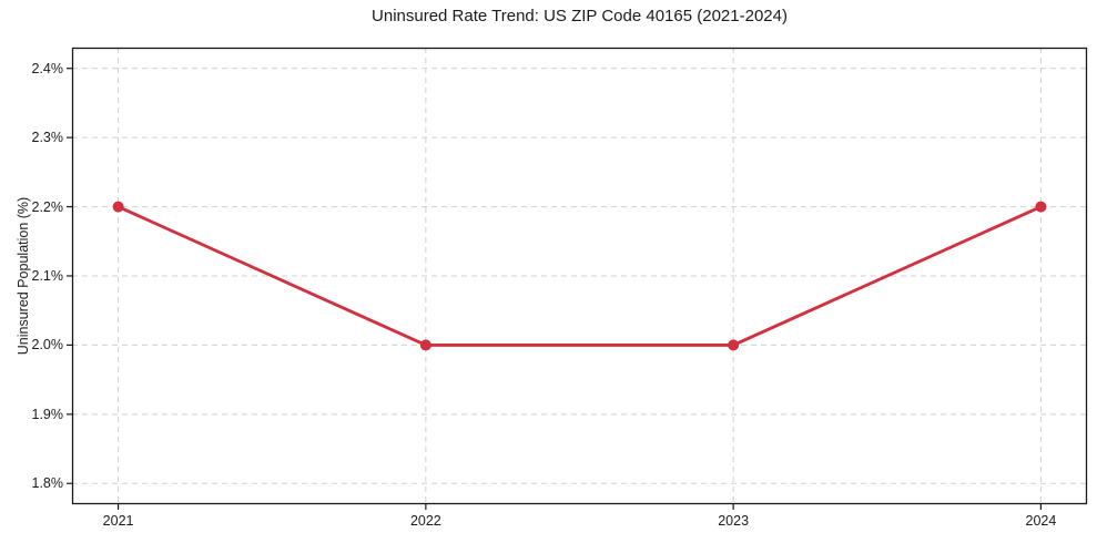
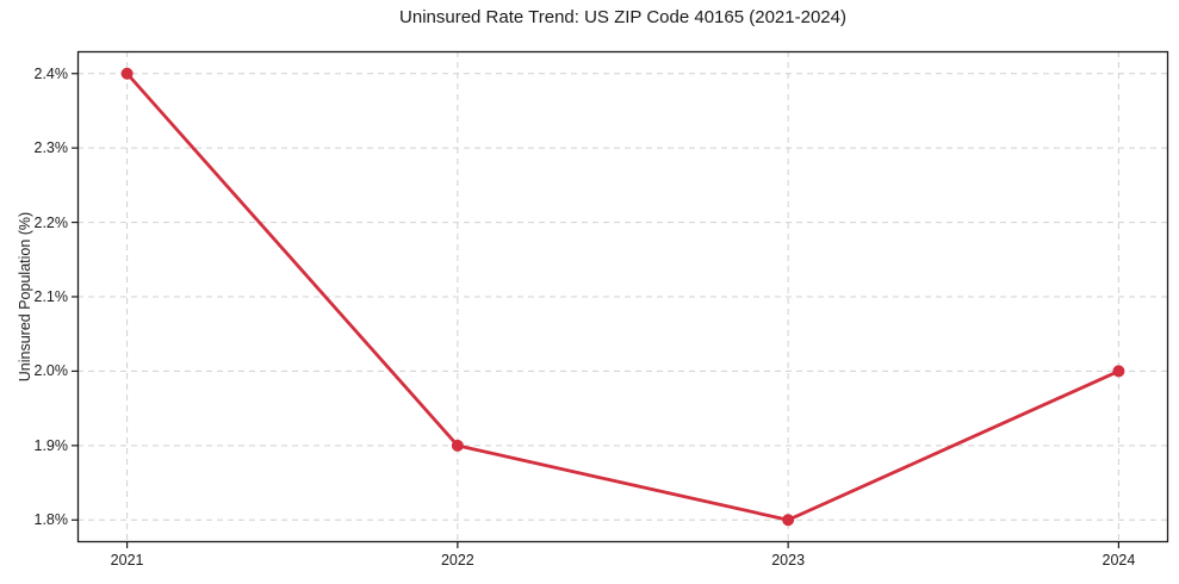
2021: 2.2% -> 2.4%
2022: 2.0% -> 1.9%
2023: 2.0% -> 1.8%
2024: 2.2% -> 2.0%
